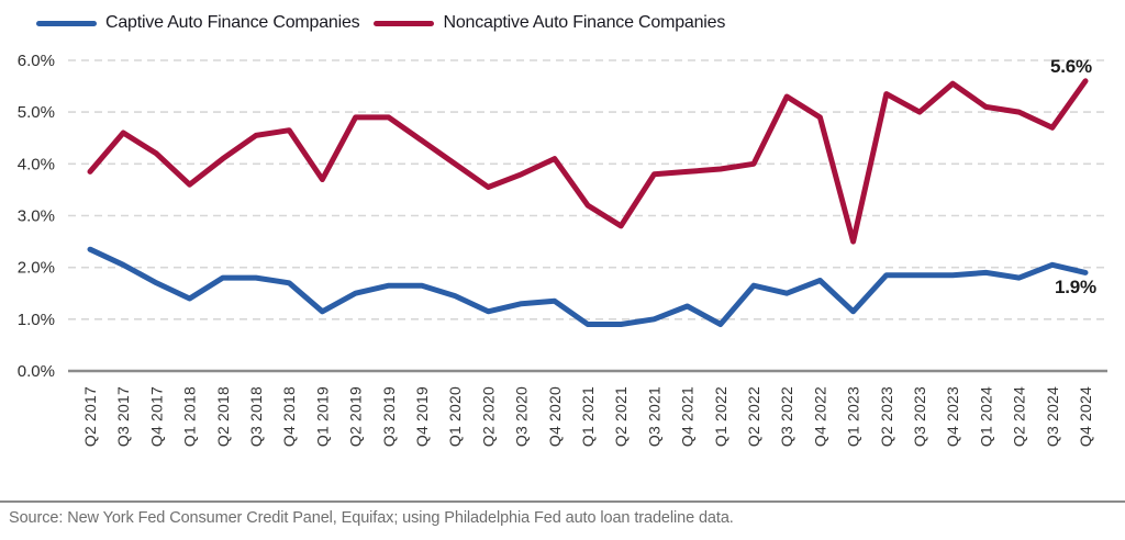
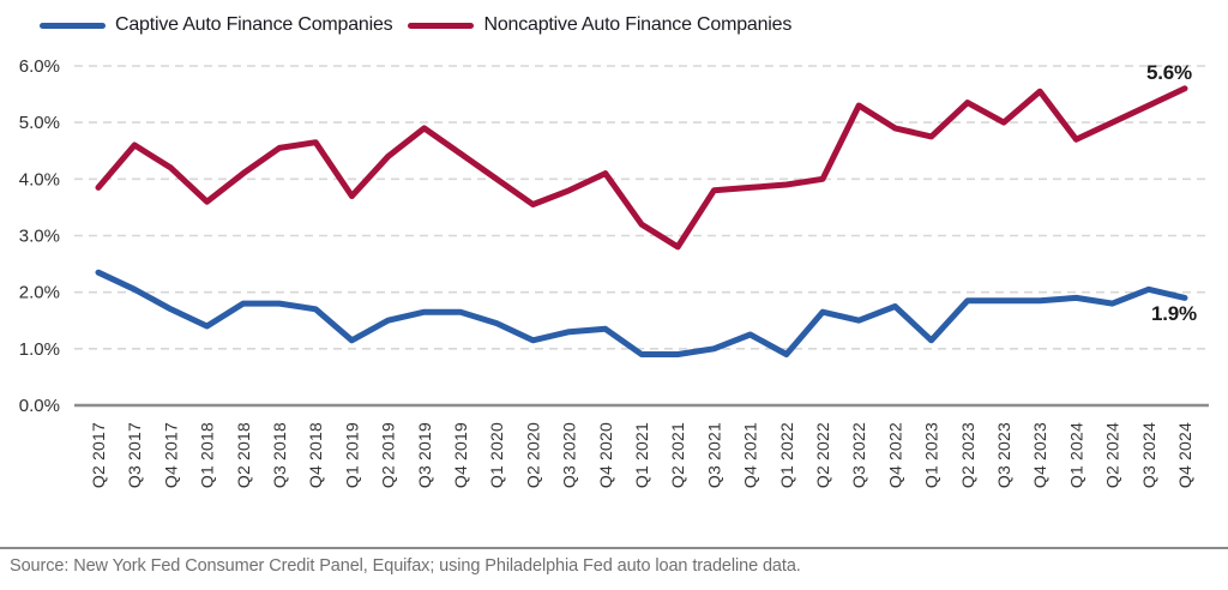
Noncaptive Auto Finance Companies/Q2 2019: 4.9% -> 4.4%
Noncaptive Auto Finance Companies/Q1 2023: 2.5% -> 4.8%
Noncaptive Auto Finance Companies/Q1 2024: 5.1% -> 4.7%
Noncaptive Auto Finance Companies/Q3 2024: 4.7% -> 5.3%
